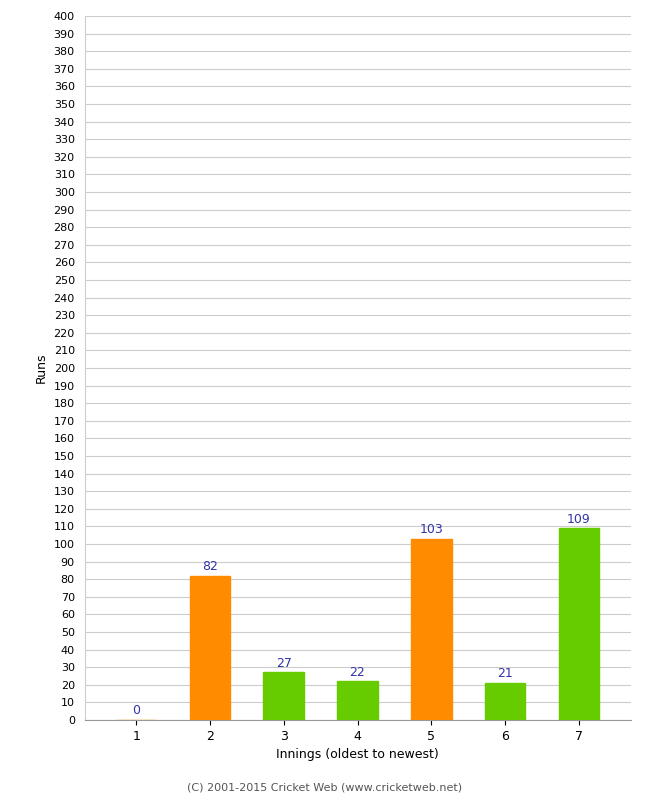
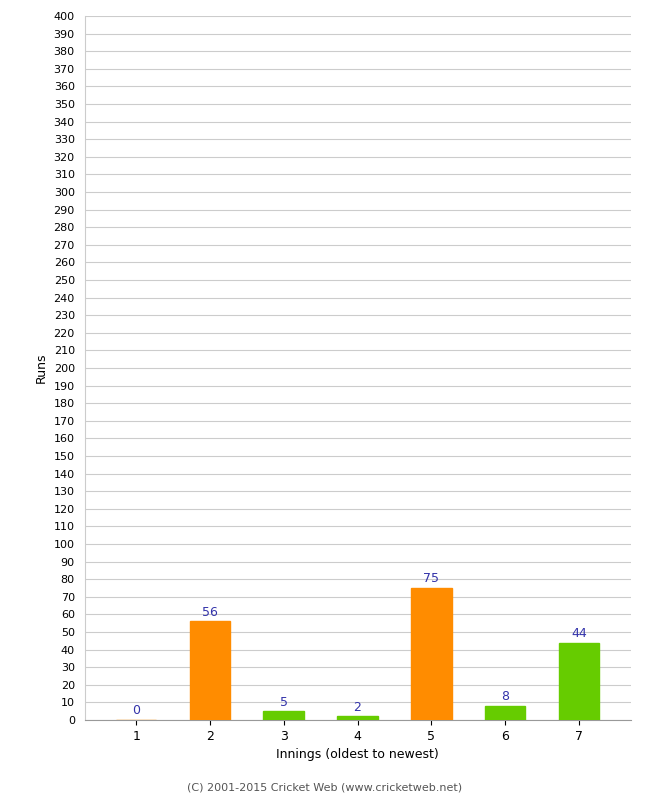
2: 82 -> 56
3: 27 -> 5
4: 22 -> 2
5: 103 -> 75
6: 21 -> 8
7: 109 -> 44
